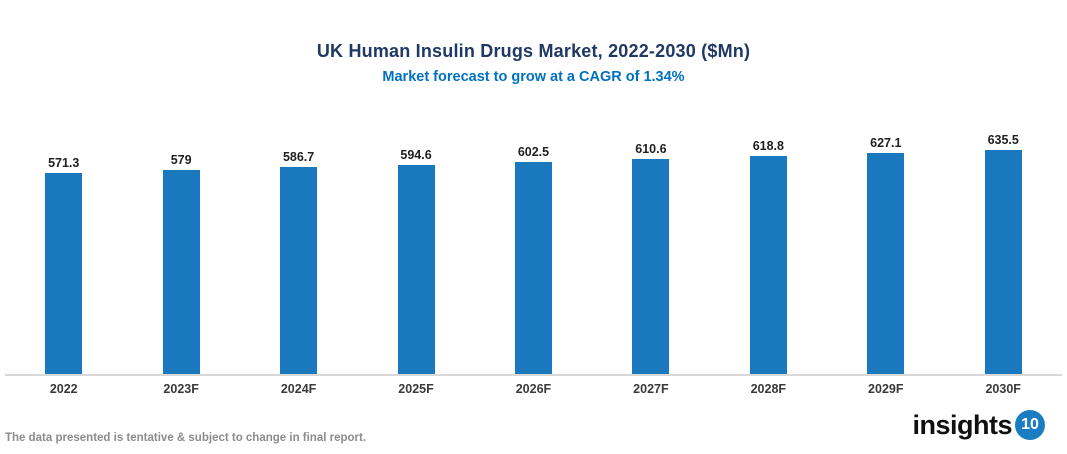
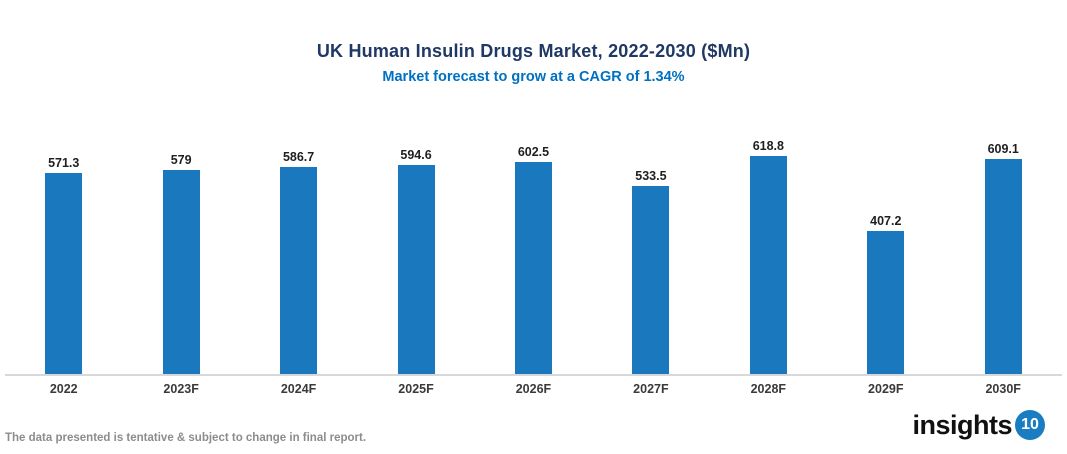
2027F: 610.6 -> 533.5
2029F: 627.1 -> 407.2
2030F: 635.5 -> 609.1
